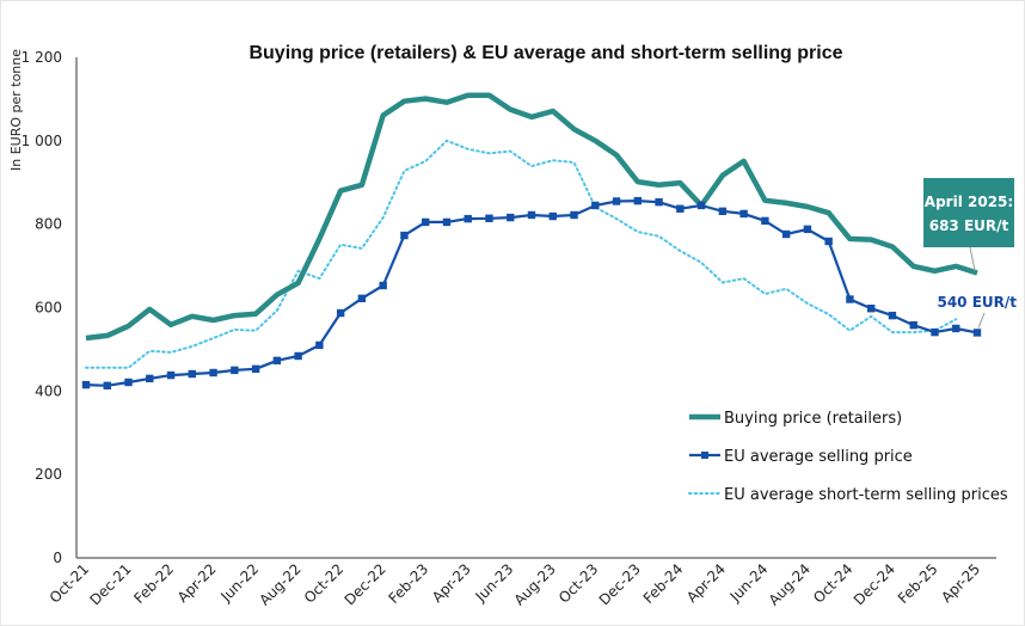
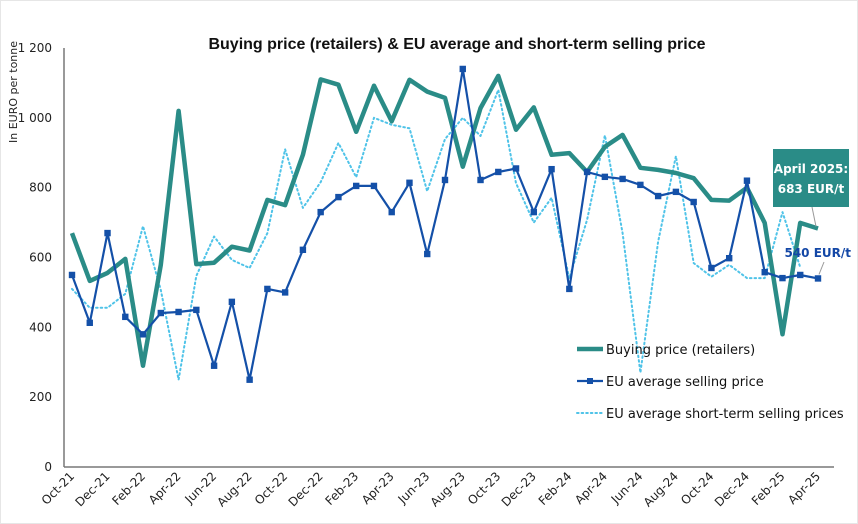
Buying price (retailers)/Oct-21: 530 -> 670
EU average selling price/Oct-21: 420 -> 550
EU average short-term selling prices/Oct-21: 460 -> 510
EU average selling price/Dec-21: 420 -> 670
Buying price (retailers)/Feb-22: 560 -> 290
EU average selling price/Feb-22: 440 -> 380
EU average short-term selling prices/Feb-22: 490 -> 690
Buying price (retailers)/Apr-22: 570 -> 1020
EU average short-term selling prices/Apr-22: 530 -> 250
EU average selling price/Jun-22: 450 -> 290
EU average short-term selling prices/Jun-22: 540 -> 660
Buying price (retailers)/Aug-22: 660 -> 620
EU average selling price/Aug-22: 480 -> 250
EU average short-term selling prices/Aug-22: 690 -> 570
Buying price (retailers)/Oct-22: 880 -> 750
EU average selling price/Oct-22: 590 -> 500
EU average short-term selling prices/Oct-22: 750 -> 910
Buying price (retailers)/Dec-22: 1060 -> 1110
EU average selling price/Dec-22: 650 -> 730
Buying price (retailers)/Feb-23: 1100 -> 960
EU average short-term selling prices/Feb-23: 950 -> 830
Buying price (retailers)/Apr-23: 1110 -> 990
EU average selling price/Apr-23: 810 -> 730
EU average selling price/Jun-23: 820 -> 610
EU average short-term selling prices/Jun-23: 980 -> 790
Buying price (retailers)/Aug-23: 1070 -> 860
EU average selling price/Aug-23: 820 -> 1140
EU average short-term selling prices/Aug-23: 950 -> 1000
Buying price (retailers)/Oct-23: 1000 -> 1120
EU average short-term selling prices/Oct-23: 840 -> 1080
Buying price (retailers)/Dec-23: 900 -> 1030
EU average selling price/Dec-23: 860 -> 730
EU average short-term selling prices/Dec-23: 780 -> 700
EU average selling price/Feb-24: 840 -> 510
EU average short-term selling prices/Feb-24: 740 -> 540
EU average short-term selling prices/Apr-24: 660 -> 950
EU average short-term selling prices/Jun-24: 630 -> 270
EU average short-term selling prices/Aug-24: 610 -> 890
EU average selling price/Oct-24: 620 -> 570
Buying price (retailers)/Dec-24: 750 -> 800
EU average selling price/Dec-24: 580 -> 820
Buying price (retailers)/Feb-25: 690 -> 380
EU average short-term selling prices/Feb-25: 540 -> 730
